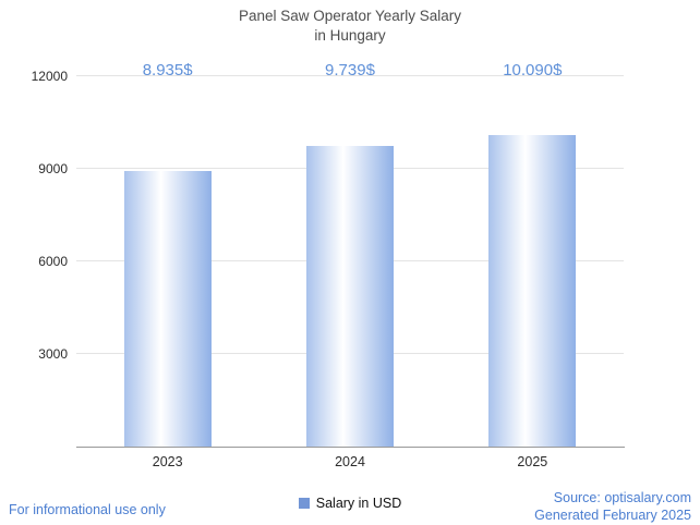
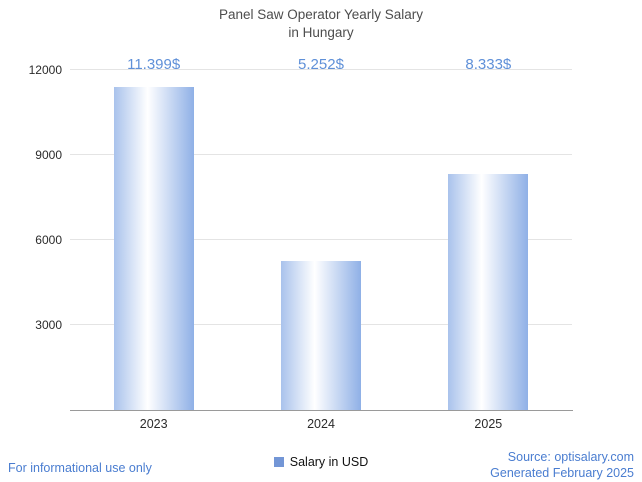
2023: 8,935 -> 11,399
2024: 9,739 -> 5,252
2025: 10,090 -> 8,333
